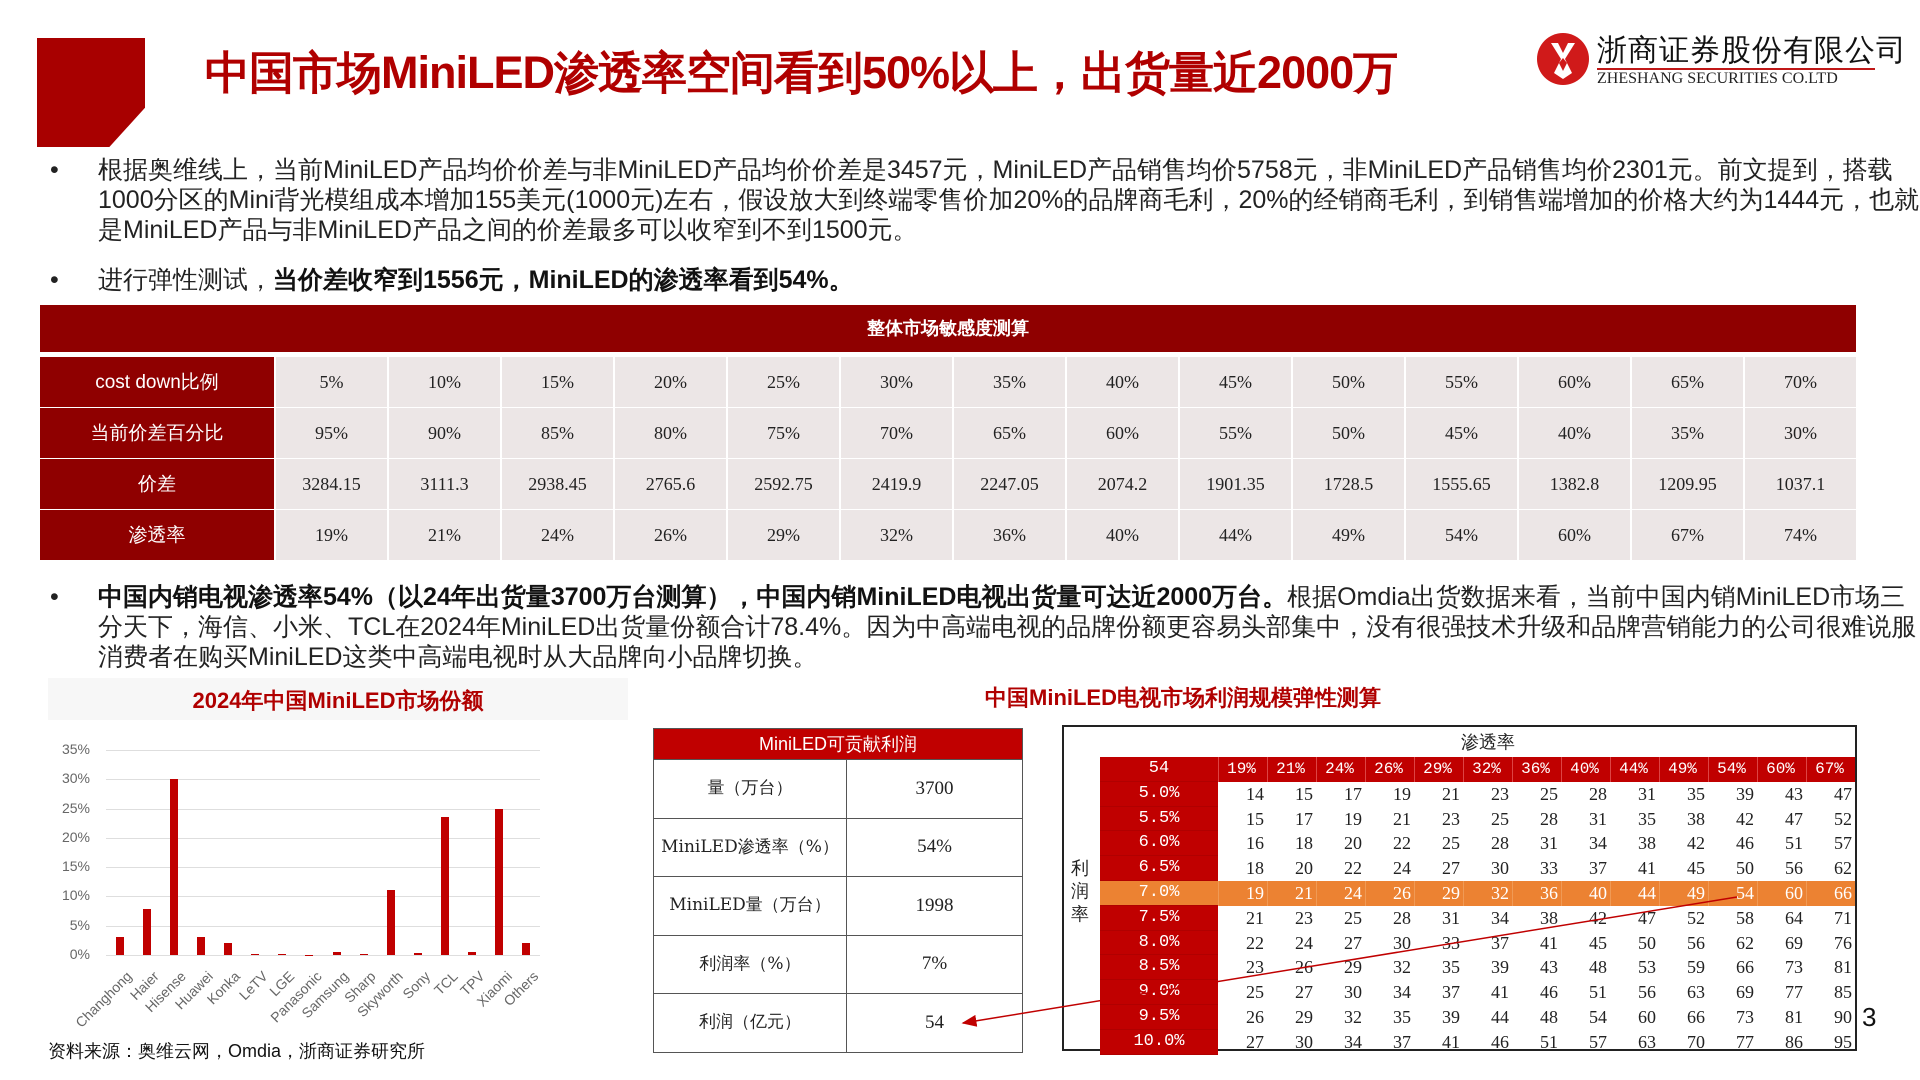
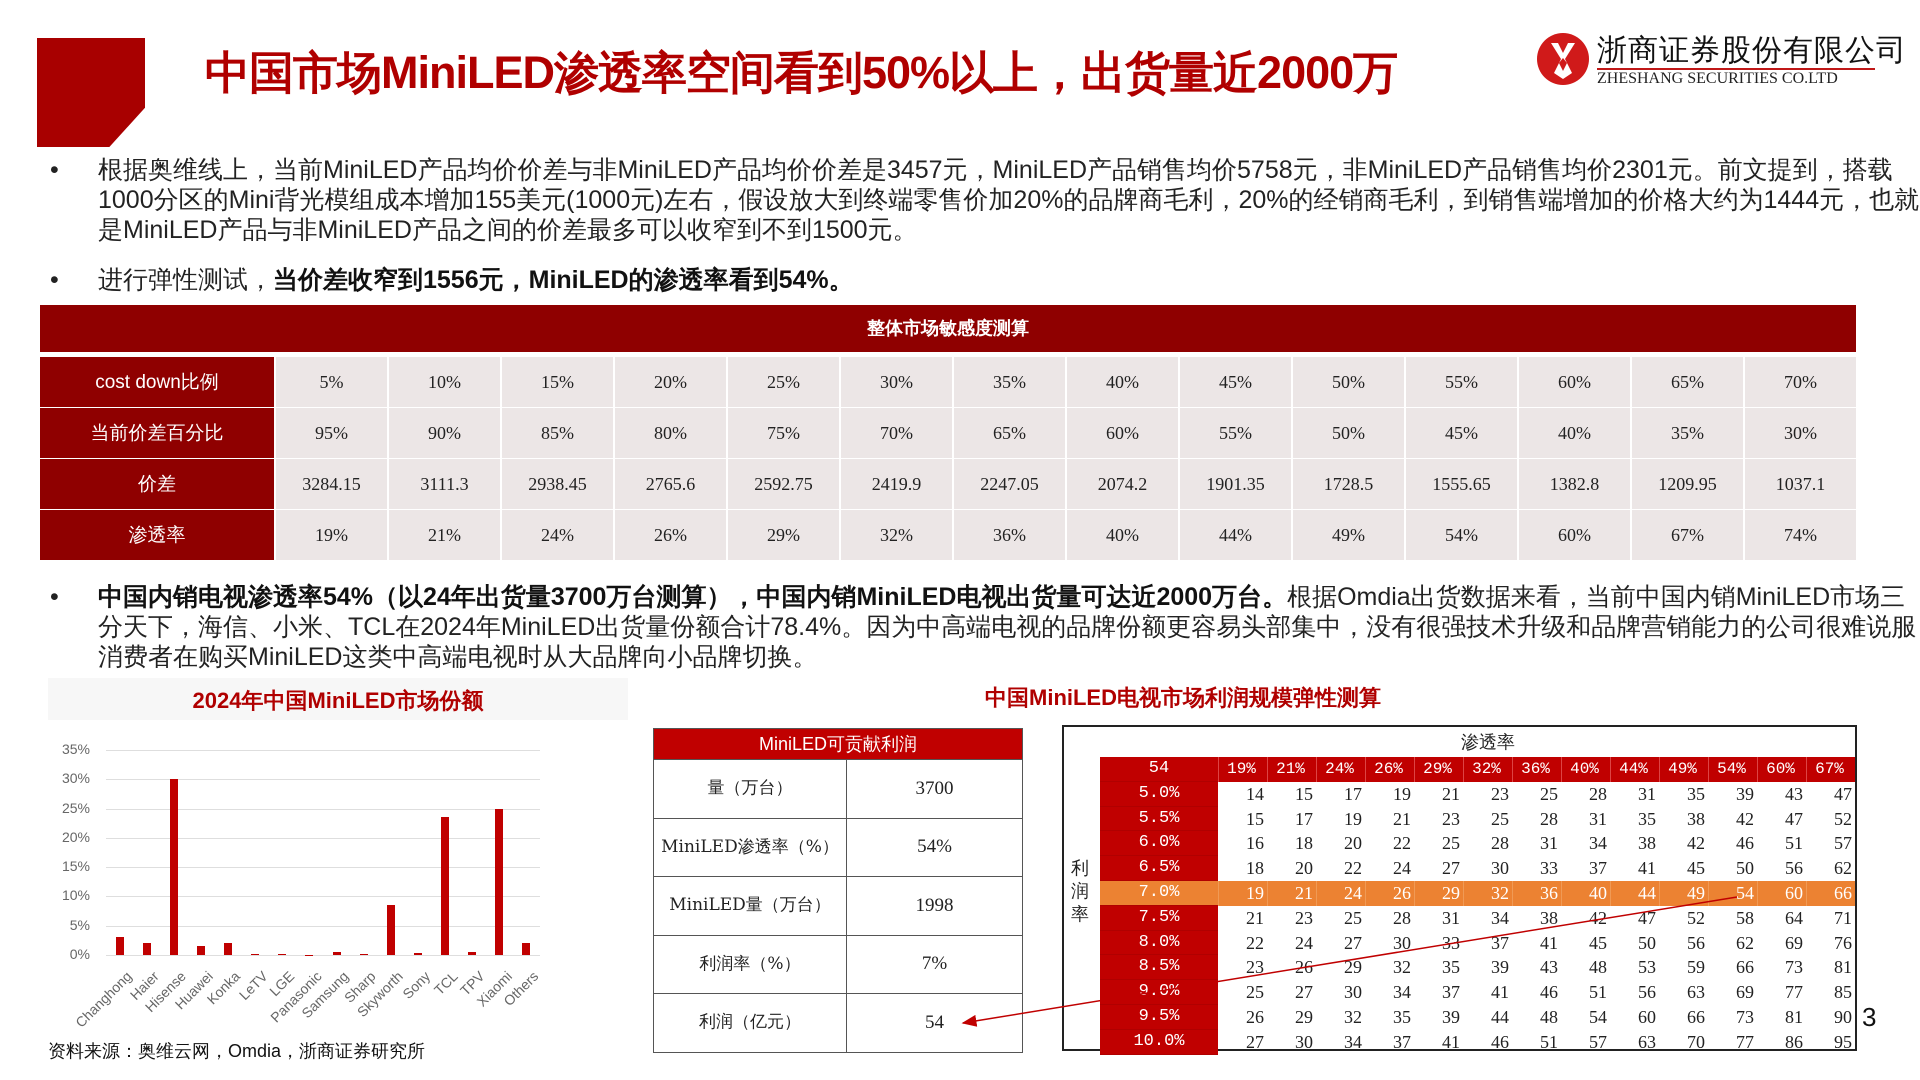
Haier: 7.9% -> 2.1%
Huawei: 3.1% -> 1.6%
Skyworth: 11.1% -> 8.6%
